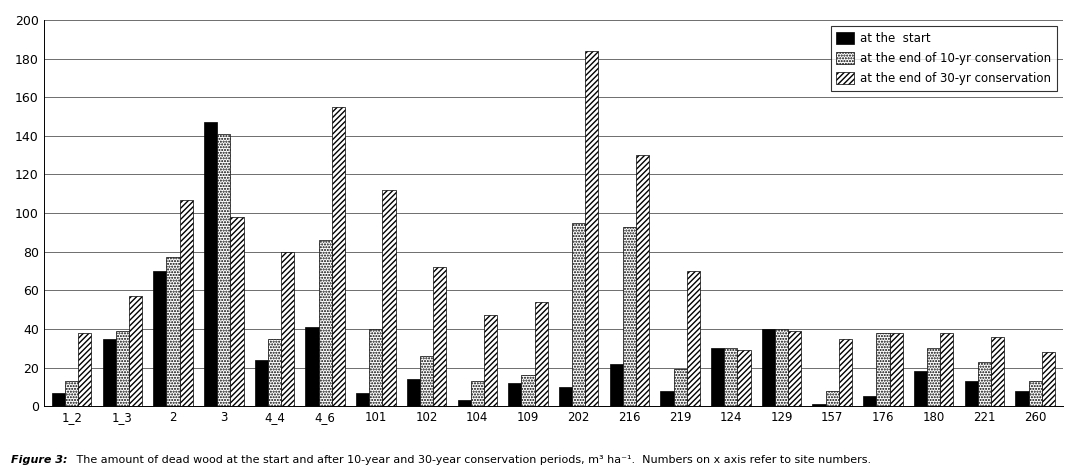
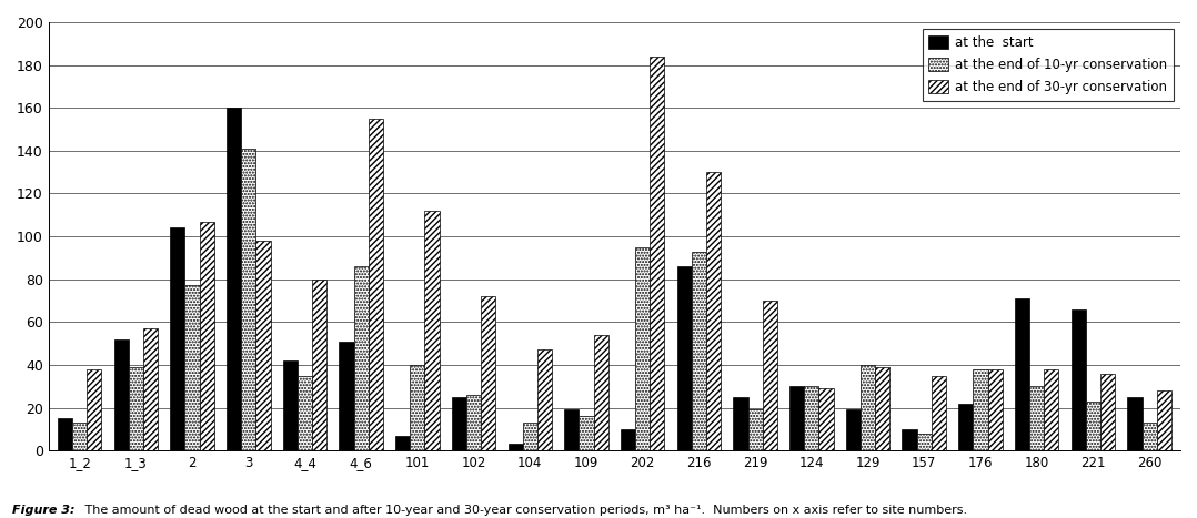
at the start/1_2: 7 -> 15
at the start/1_3: 35 -> 52
at the start/2: 70 -> 104
at the start/3: 147 -> 160
at the start/4_4: 24 -> 42
at the start/4_6: 41 -> 51
at the start/102: 14 -> 25
at the start/109: 12 -> 19
at the start/216: 22 -> 86
at the start/219: 8 -> 25
at the start/129: 40 -> 19
at the start/157: 1 -> 10
at the start/176: 5 -> 22
at the start/180: 18 -> 71
at the start/221: 13 -> 66
at the start/260: 8 -> 25
